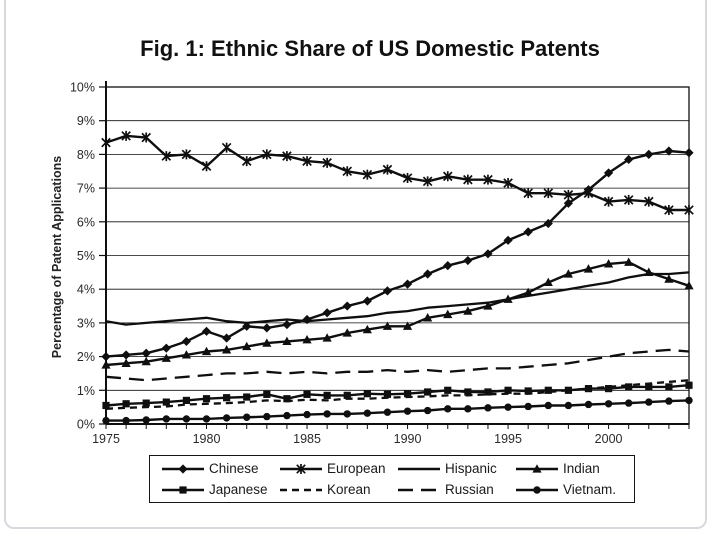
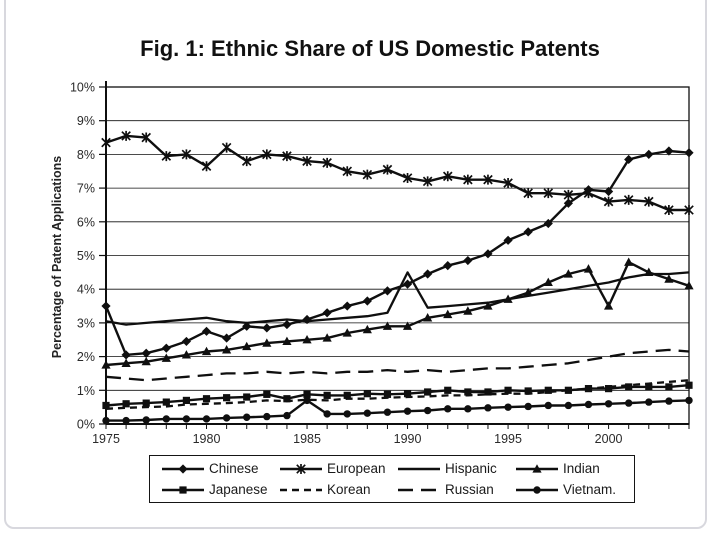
Chinese/1975: 2.0% -> 3.5%
Vietnam./1985: 0.3% -> 0.7%
Hispanic/1990: 3.4% -> 4.5%
Chinese/2000: 7.5% -> 6.9%
Indian/2000: 4.8% -> 3.5%
